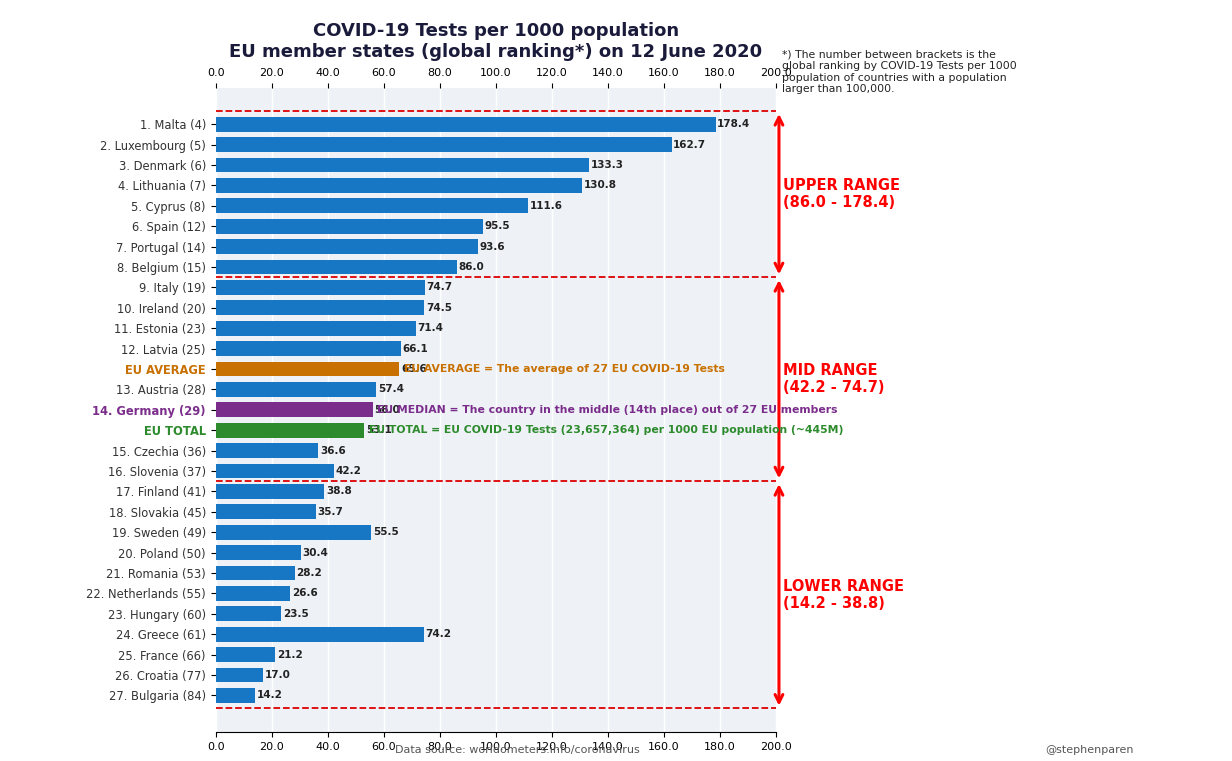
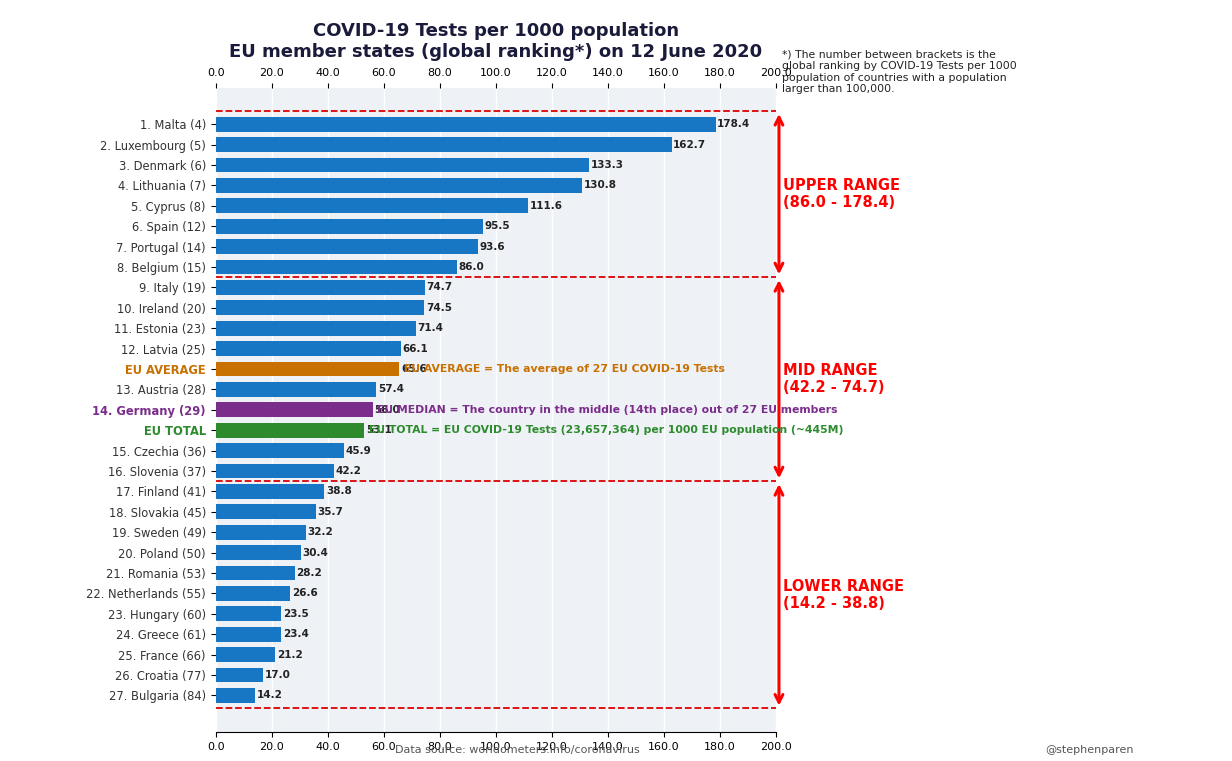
15. Czechia (36): 36.6 -> 45.9
19. Sweden (49): 55.5 -> 32.2
24. Greece (61): 74.2 -> 23.4
